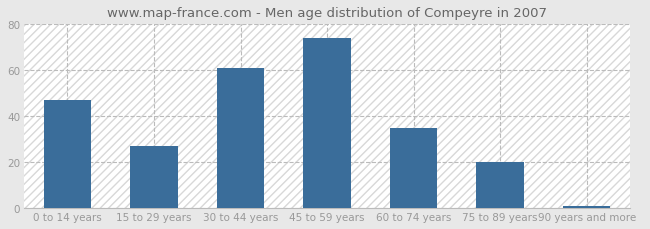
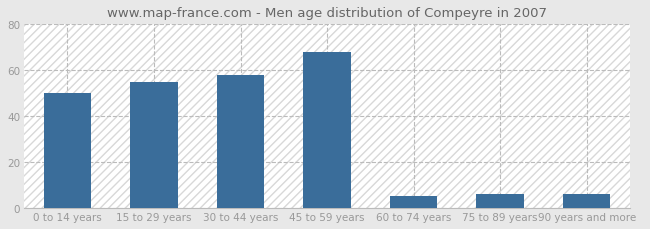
0 to 14 years: 47 -> 50
15 to 29 years: 27 -> 55
30 to 44 years: 61 -> 58
45 to 59 years: 74 -> 68
60 to 74 years: 35 -> 5
75 to 89 years: 20 -> 6
90 years and more: 1 -> 6
